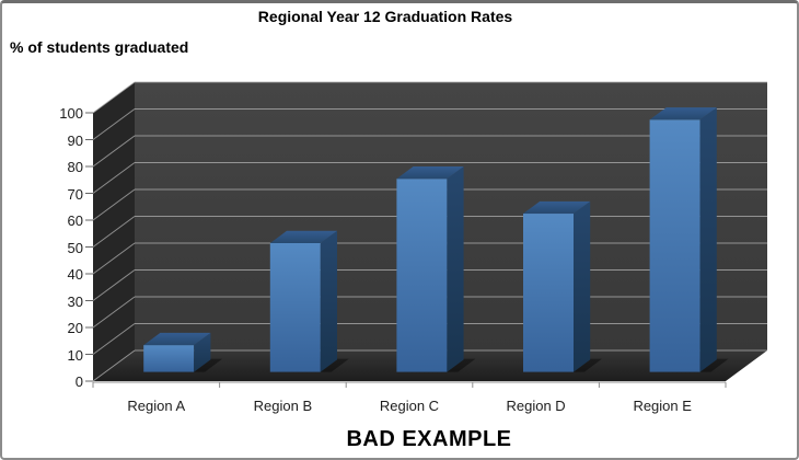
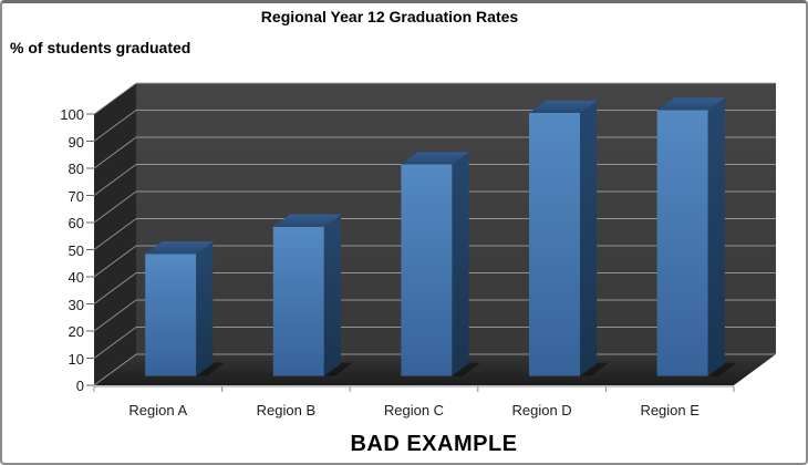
Region A: 10 -> 45
Region B: 48 -> 55
Region C: 72 -> 78
Region D: 59 -> 97
Region E: 94 -> 98
